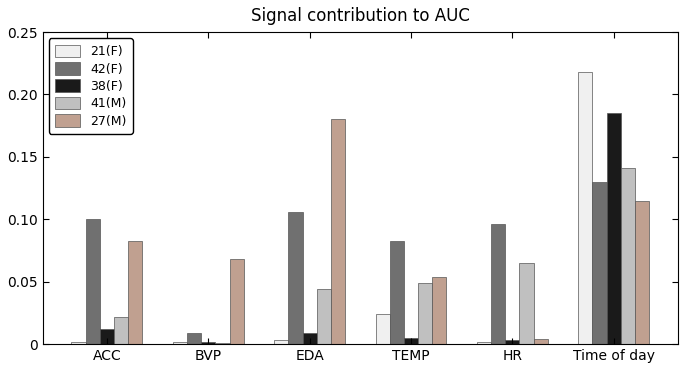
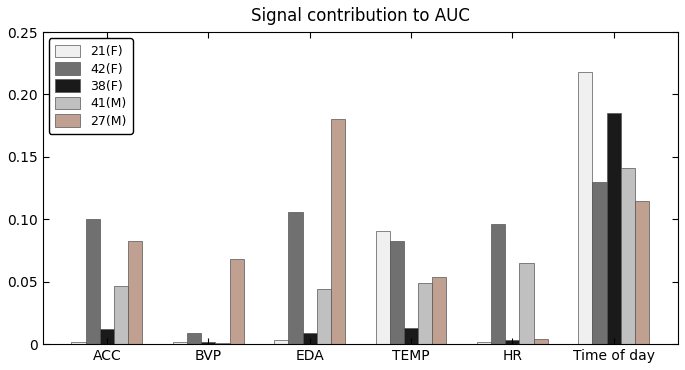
41(M)/ACC: 0.022 -> 0.047
21(F)/TEMP: 0.024 -> 0.091
38(F)/TEMP: 0.005 -> 0.013
